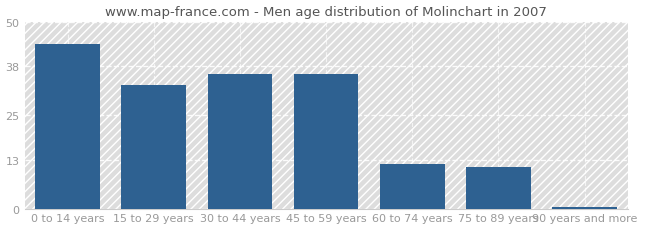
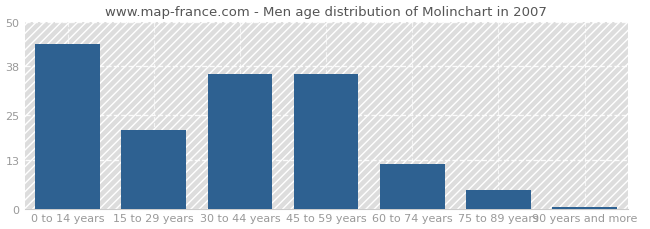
15 to 29 years: 33.0 -> 21.0
75 to 89 years: 11.0 -> 5.0
